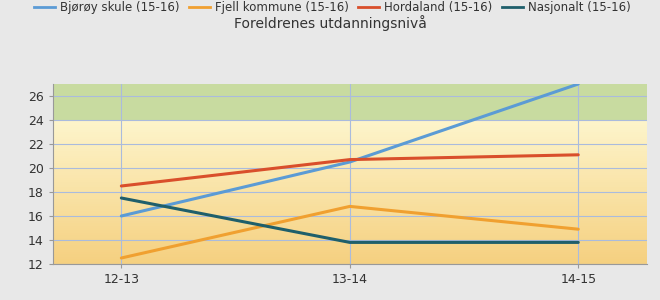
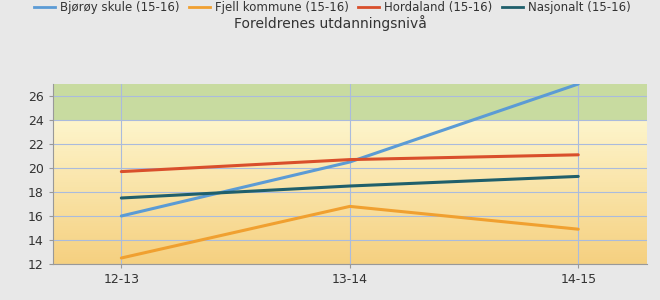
Hordaland (15-16)/12-13: 18.5 -> 19.7
Nasjonalt (15-16)/13-14: 13.8 -> 18.5
Nasjonalt (15-16)/14-15: 13.8 -> 19.3
